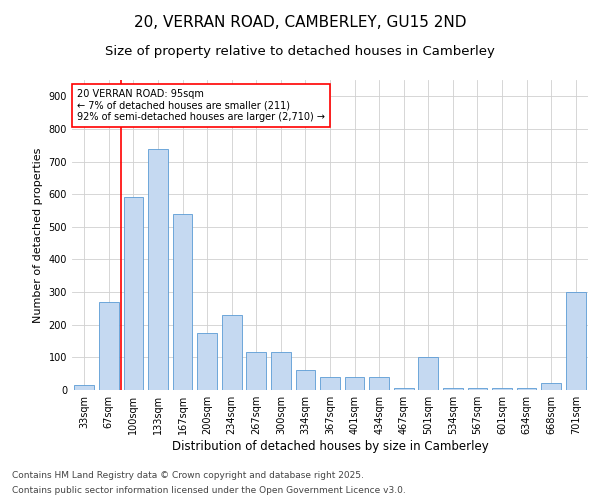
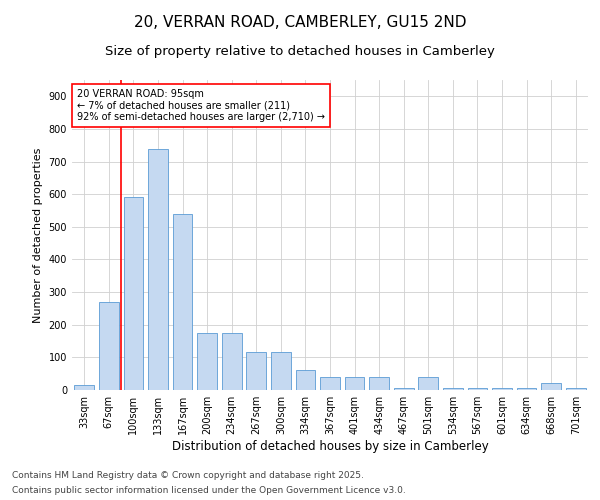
234sqm: 230 -> 175
501sqm: 100 -> 40
701sqm: 300 -> 5
